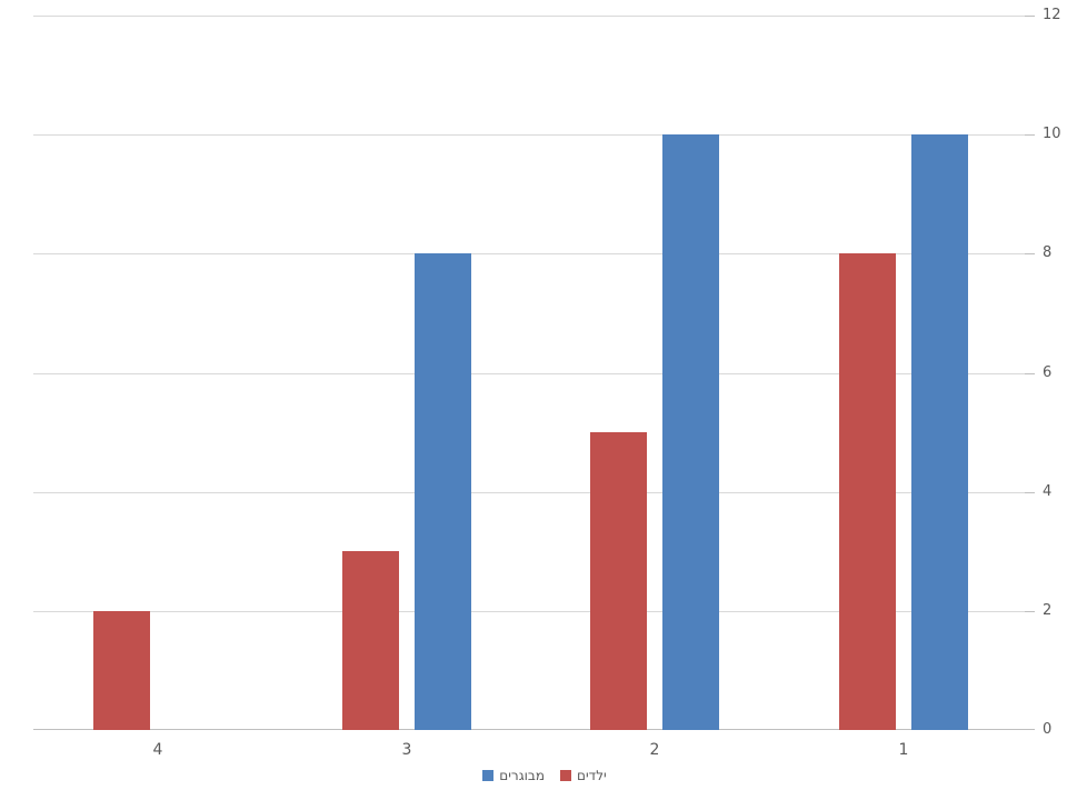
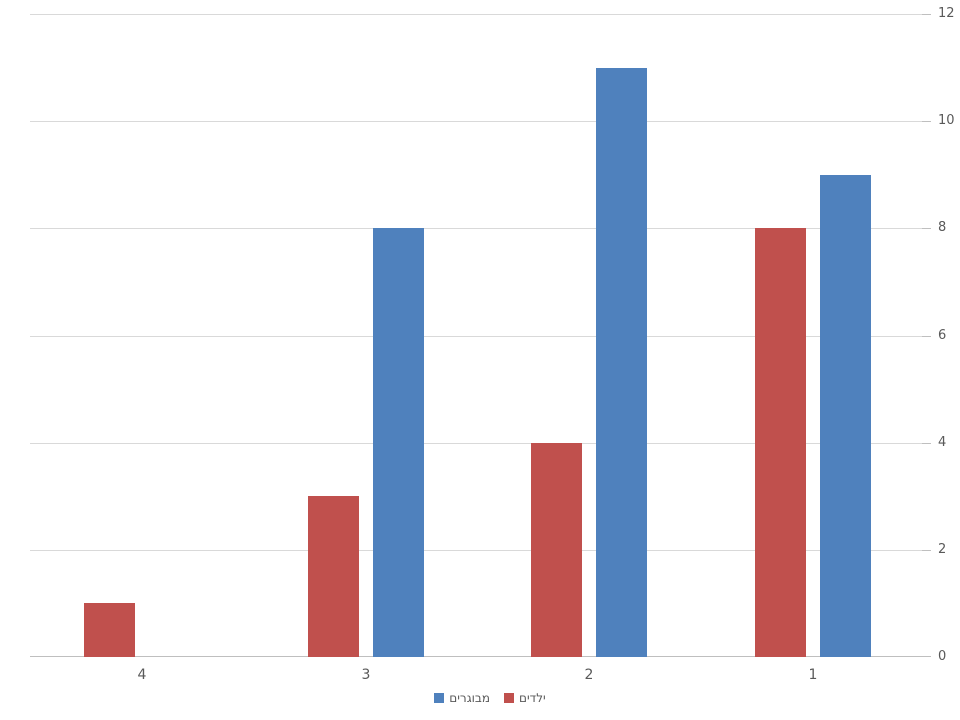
ילדים/4: 2 -> 1
ילדים/2: 5 -> 4
מבוגרים/2: 10 -> 11
מבוגרים/1: 10 -> 9
